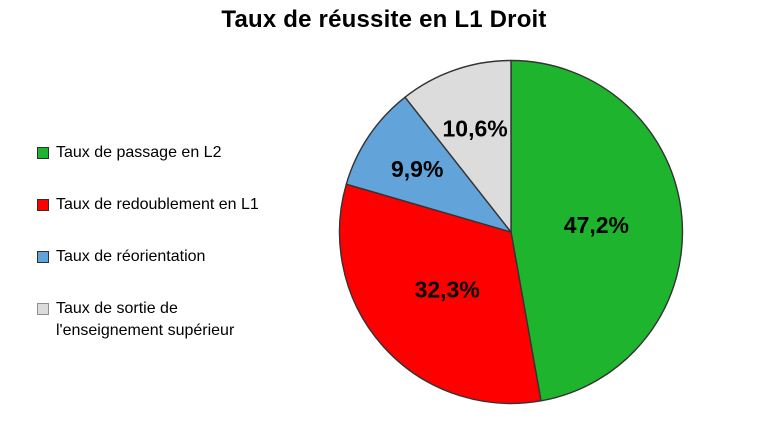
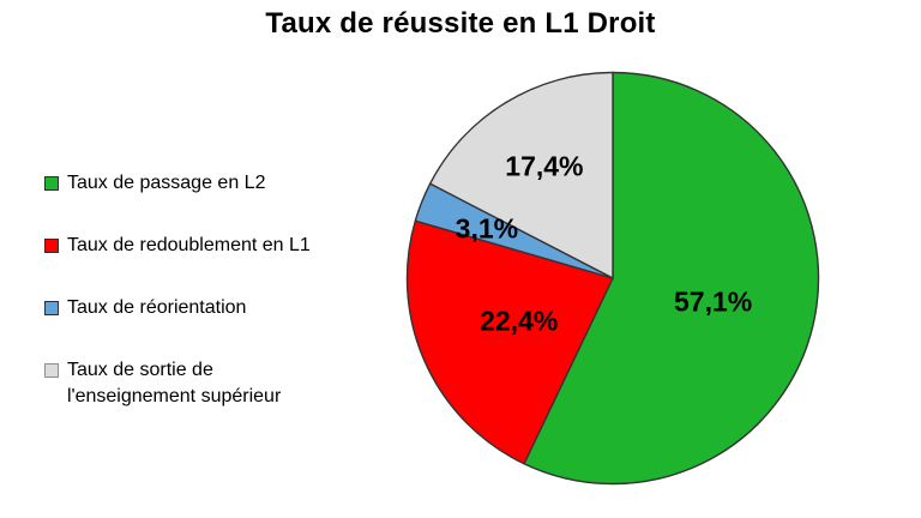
Taux de passage en L2: 47,2% -> 57,1%
Taux de redoublement en L1: 32,3% -> 22,4%
Taux de réorientation: 9,9% -> 3,1%
Taux de sortie de l'enseignement supérieur: 10,6% -> 17,4%
